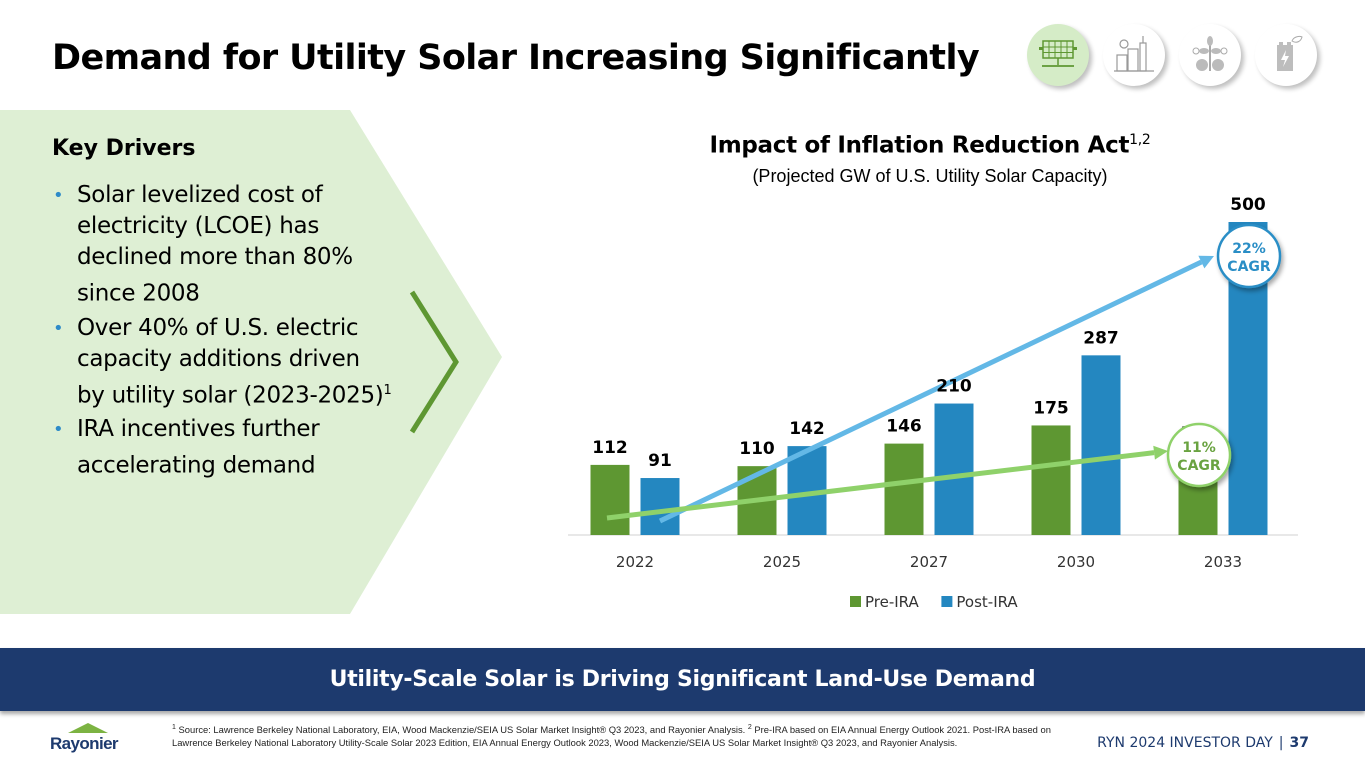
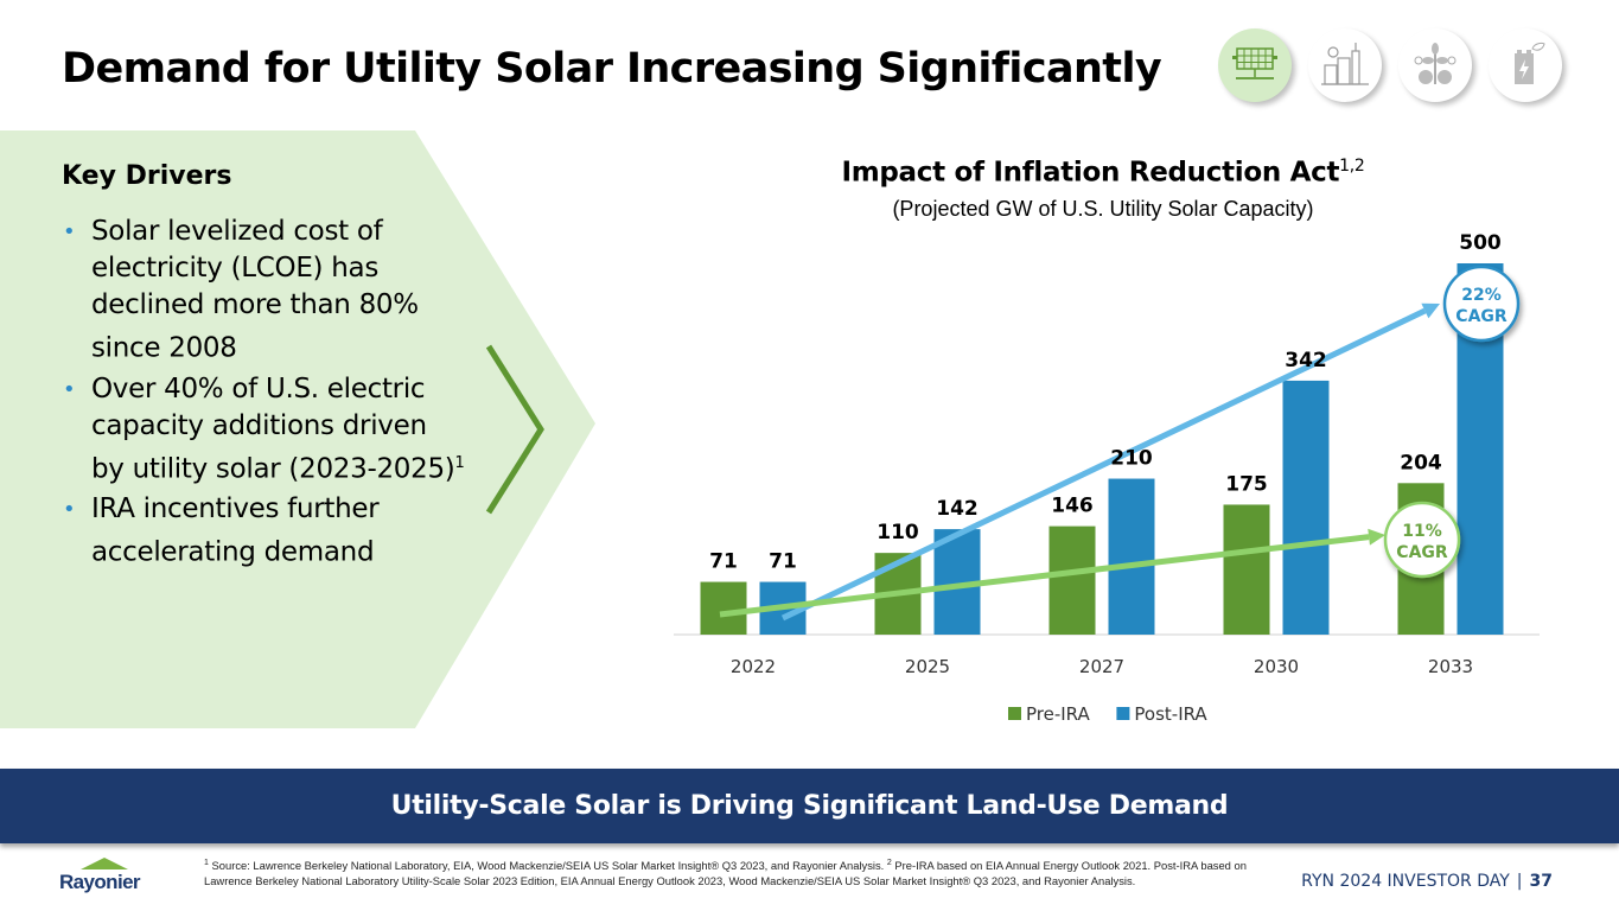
Pre-IRA/2022: 112 -> 71
Post-IRA/2022: 91 -> 71
Post-IRA/2030: 287 -> 342
Pre-IRA/2033: 135 -> 204
